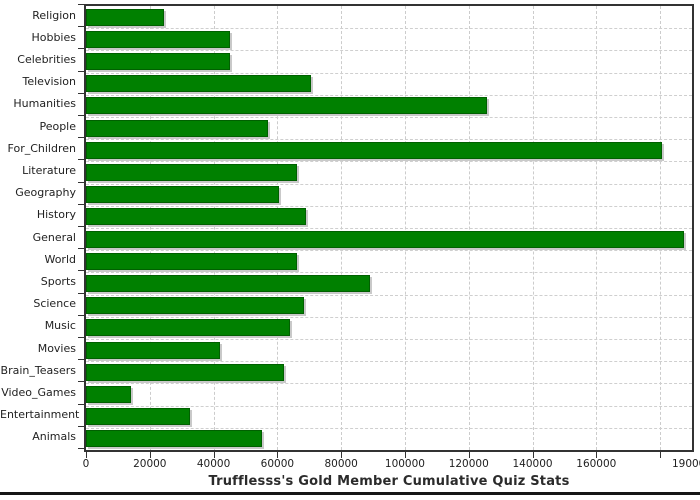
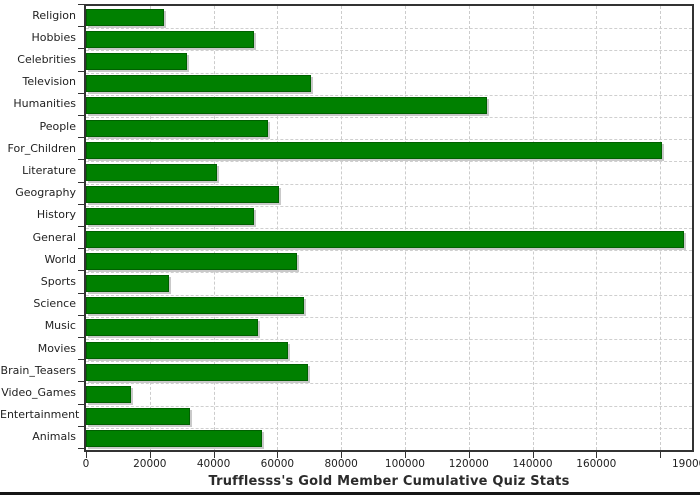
Hobbies: 45000 -> 53000
Celebrities: 45000 -> 32000
Literature: 66000 -> 41000
History: 69000 -> 53000
Sports: 89000 -> 26000
Music: 64000 -> 54000
Movies: 42000 -> 63000
Brain_Teasers: 62000 -> 70000
